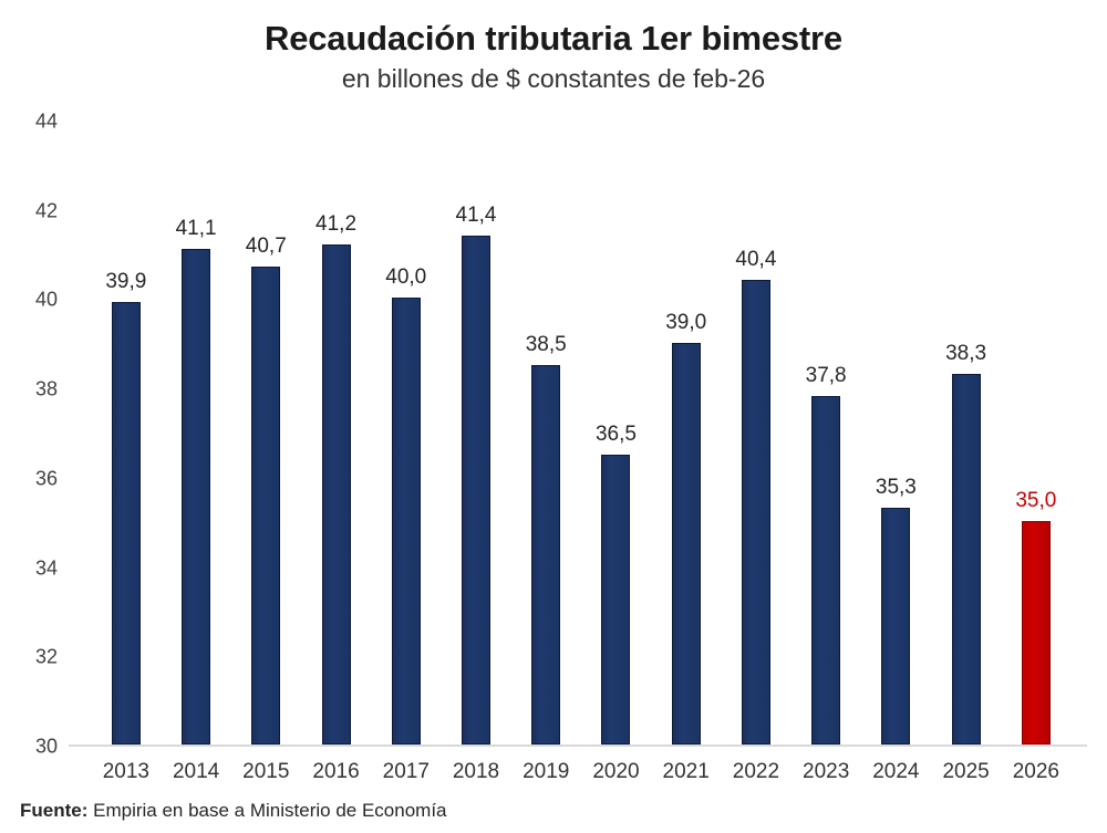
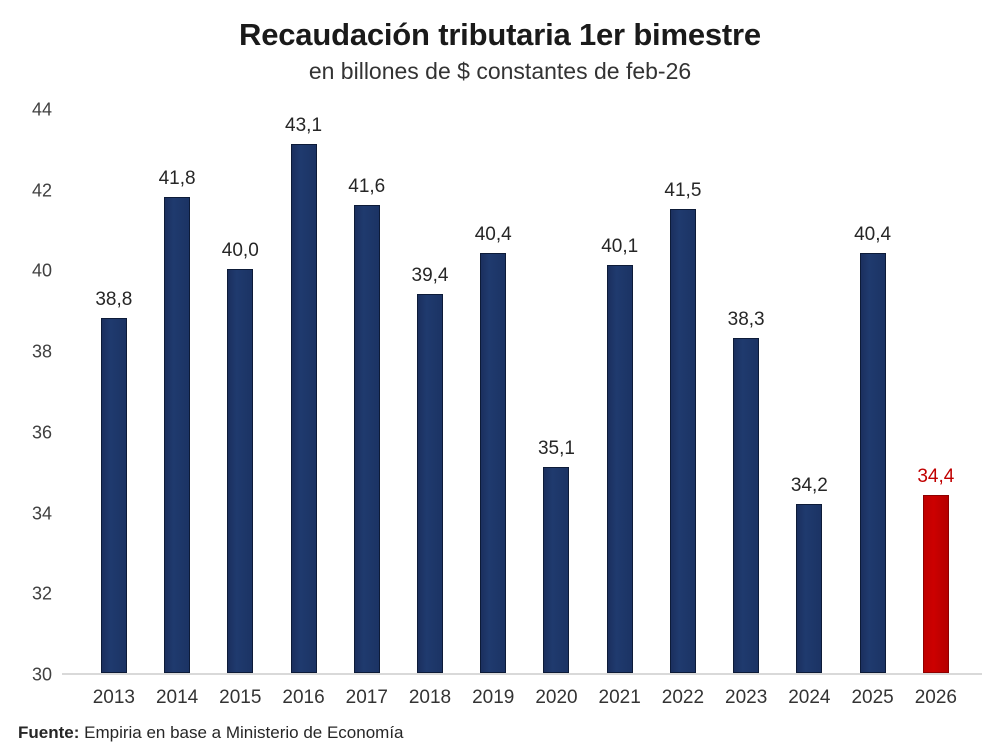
2013: 39,9 -> 38,8
2014: 41,1 -> 41,8
2015: 40,7 -> 40,0
2016: 41,2 -> 43,1
2017: 40,0 -> 41,6
2018: 41,4 -> 39,4
2019: 38,5 -> 40,4
2020: 36,5 -> 35,1
2021: 39,0 -> 40,1
2022: 40,4 -> 41,5
2023: 37,8 -> 38,3
2024: 35,3 -> 34,2
2025: 38,3 -> 40,4
2026: 35,0 -> 34,4
